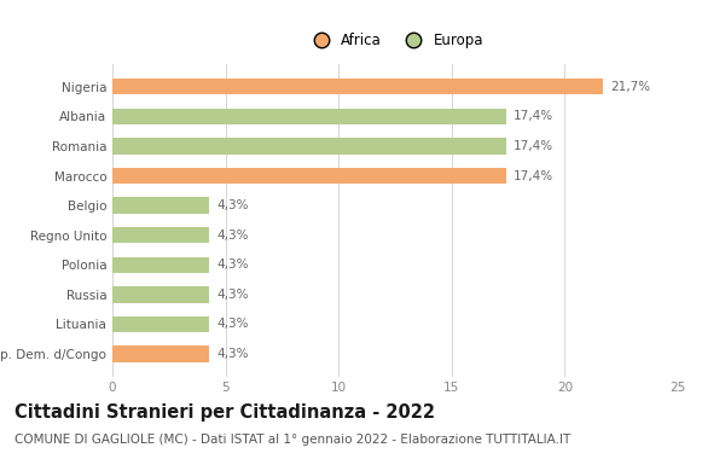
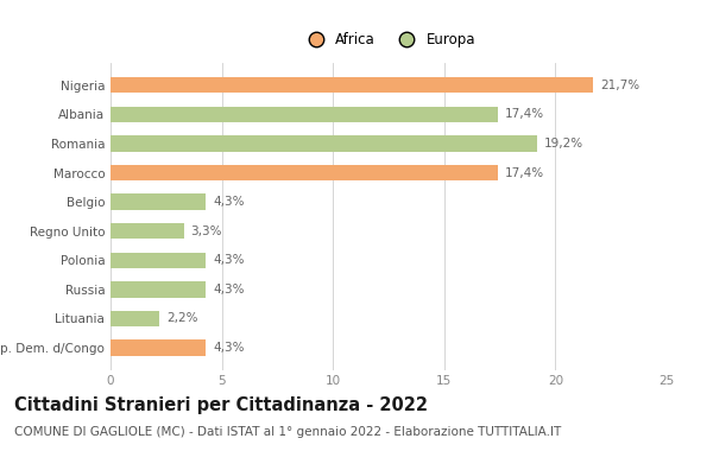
Romania: 17,4% -> 19,2%
Regno Unito: 4,3% -> 3,3%
Lituania: 4,3% -> 2,2%
